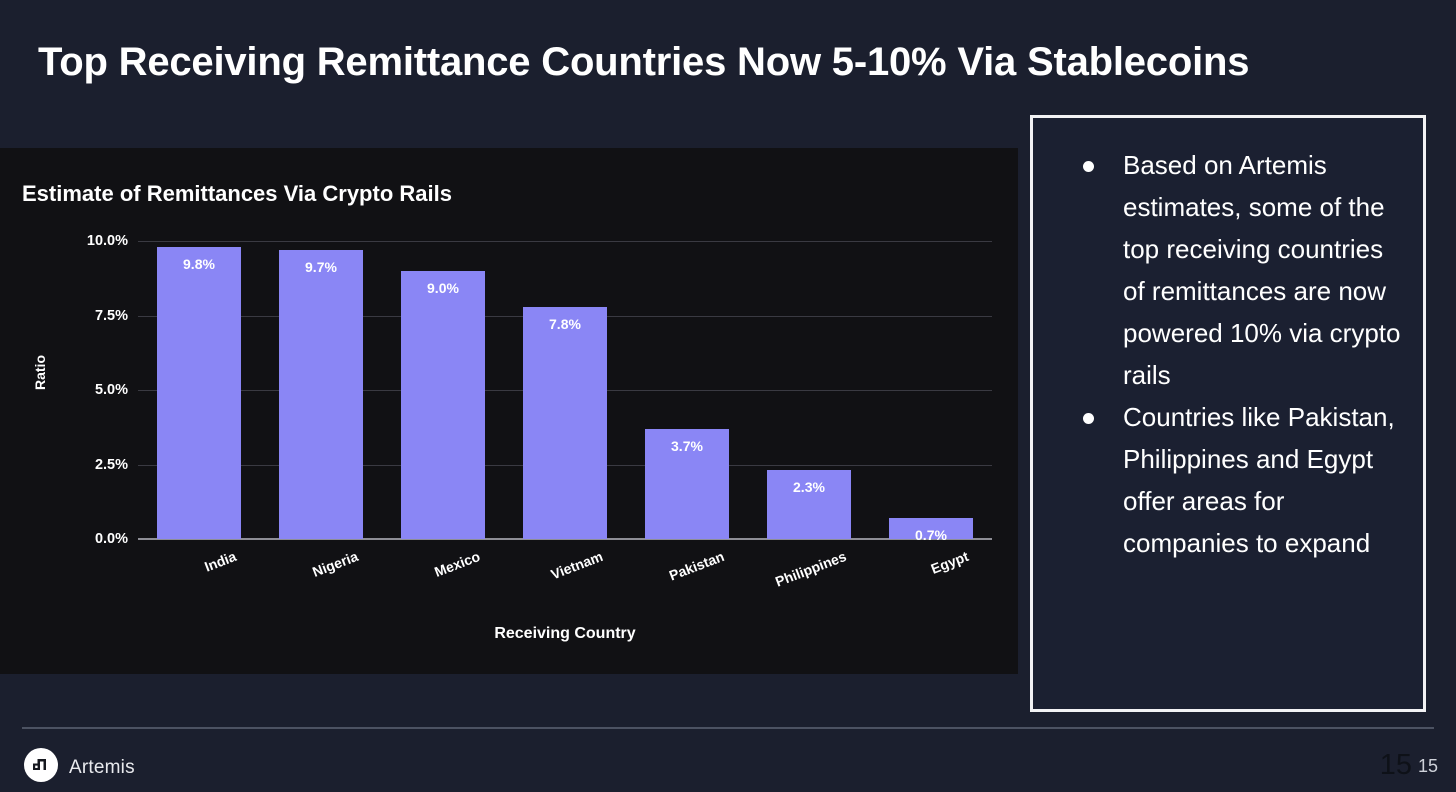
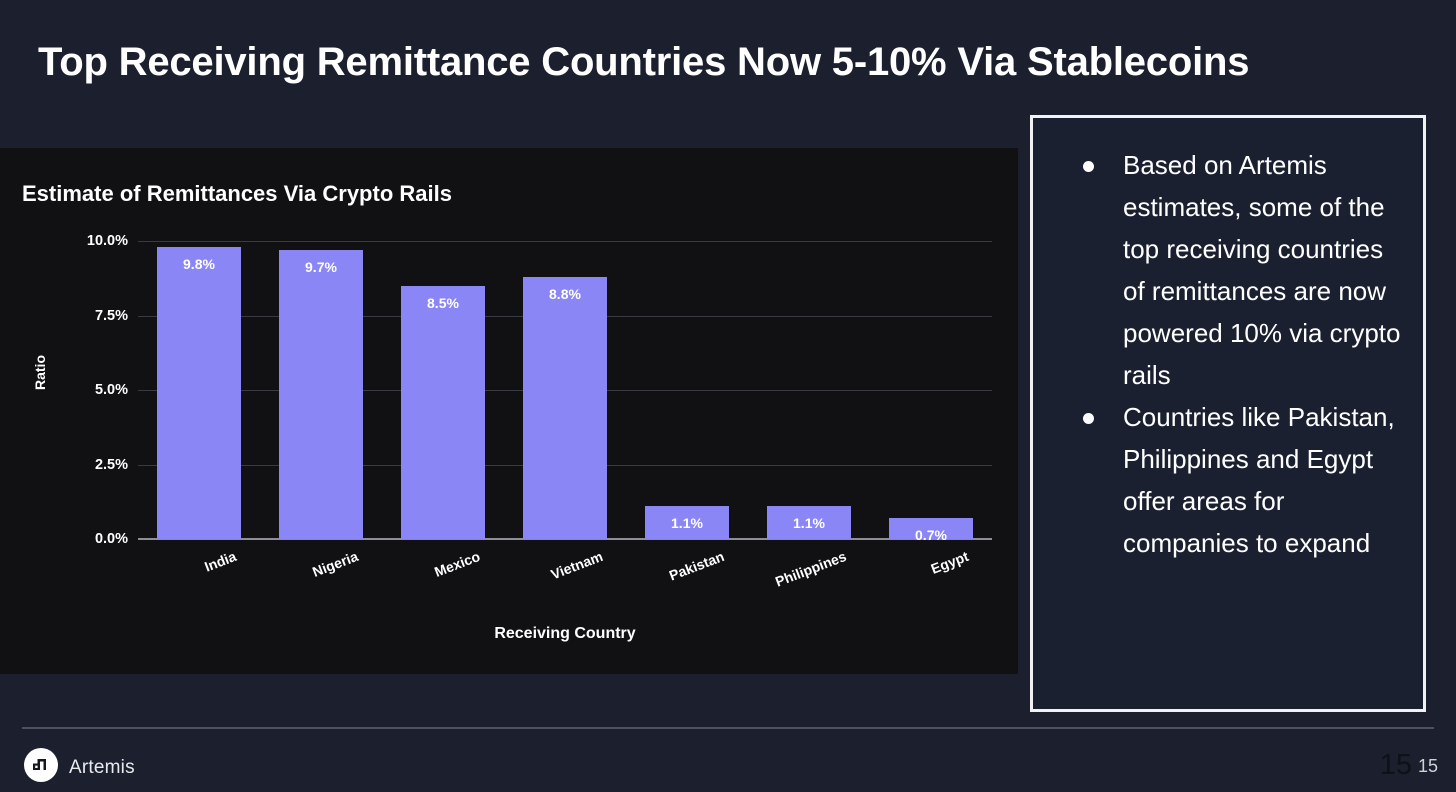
Mexico: 9.0% -> 8.5%
Vietnam: 7.8% -> 8.8%
Pakistan: 3.7% -> 1.1%
Philippines: 2.3% -> 1.1%
